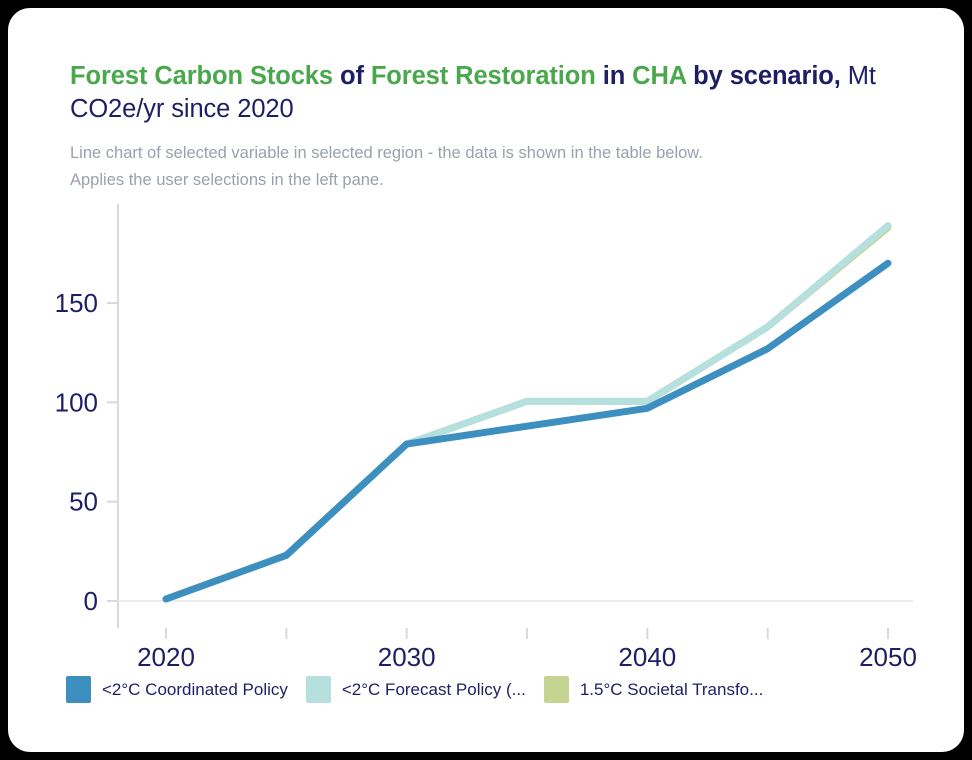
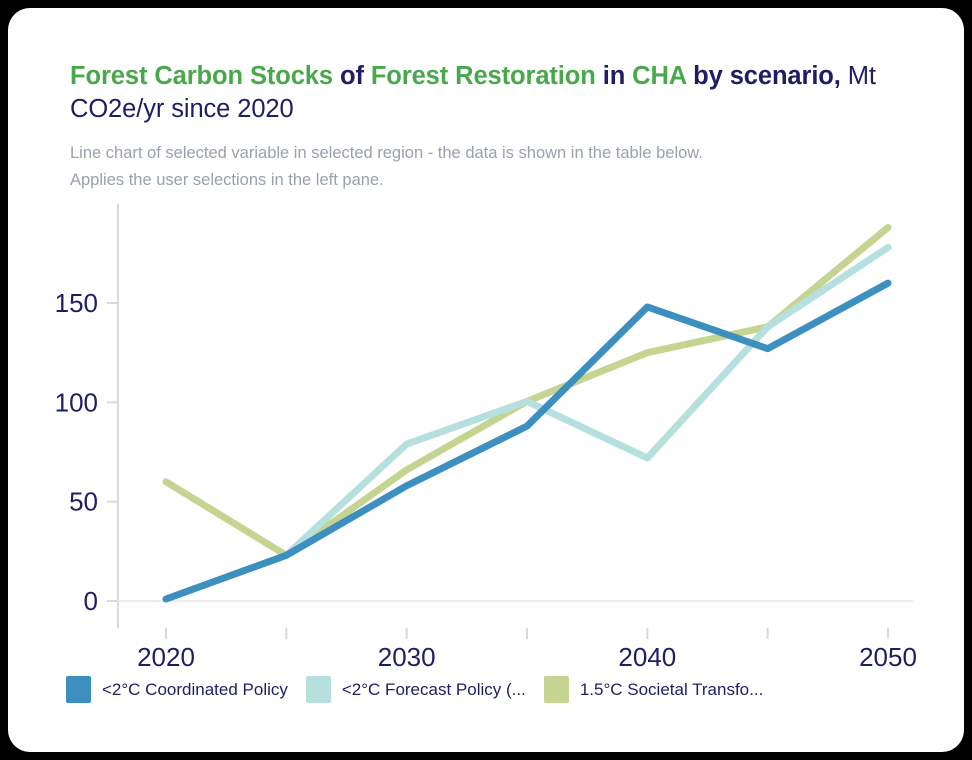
1.5°C Societal Transfo.../2020: 1 -> 60
<2°C Coordinated Policy/2030: 79 -> 58
1.5°C Societal Transfo.../2030: 79 -> 66
<2°C Coordinated Policy/2040: 97 -> 148
<2°C Forecast Policy (.../2040: 100 -> 72
1.5°C Societal Transfo.../2040: 100 -> 125
<2°C Coordinated Policy/2050: 170 -> 160
<2°C Forecast Policy (.../2050: 189 -> 178
